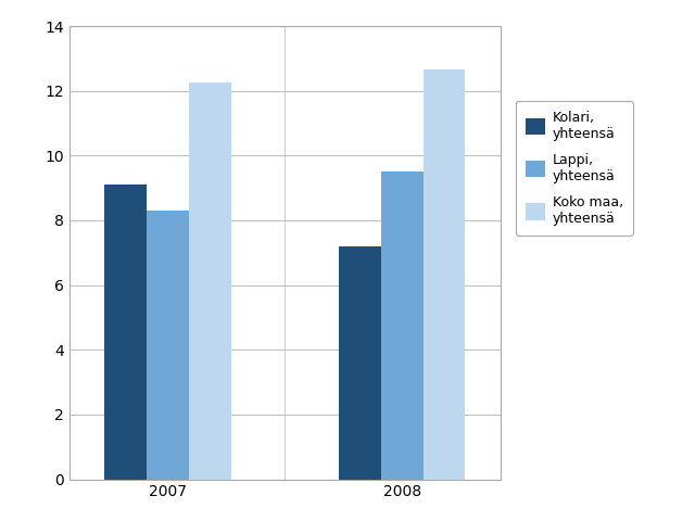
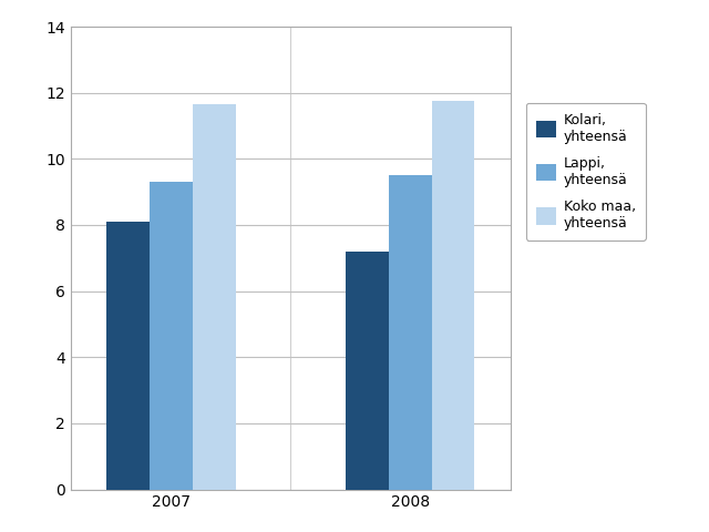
Kolari, yhteensä/2007: 9.1 -> 8.1
Lappi, yhteensä/2007: 8.3 -> 9.3
Koko maa, yhteensä/2007: 12.25 -> 11.65
Koko maa, yhteensä/2008: 12.65 -> 11.75
